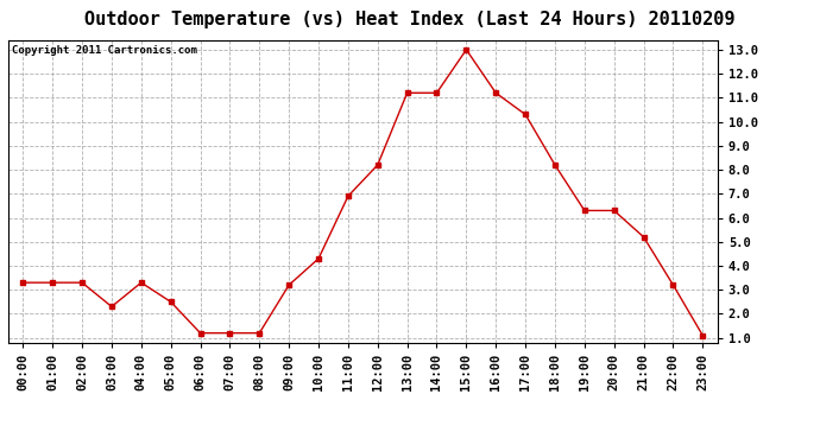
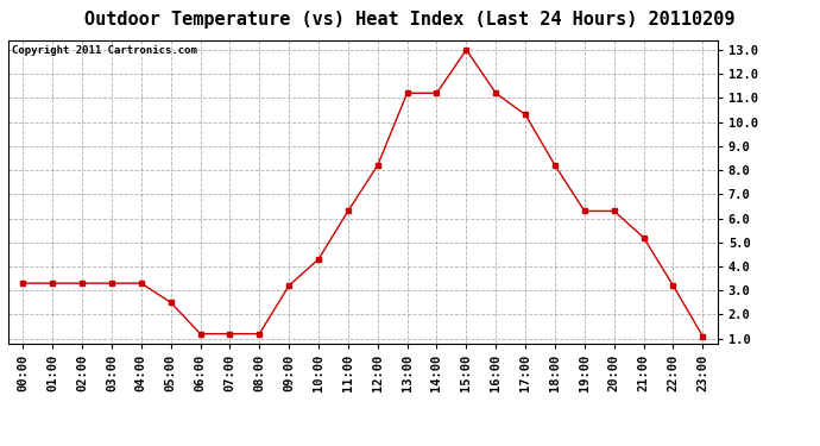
03:00: 2.3 -> 3.3
11:00: 6.9 -> 6.3
